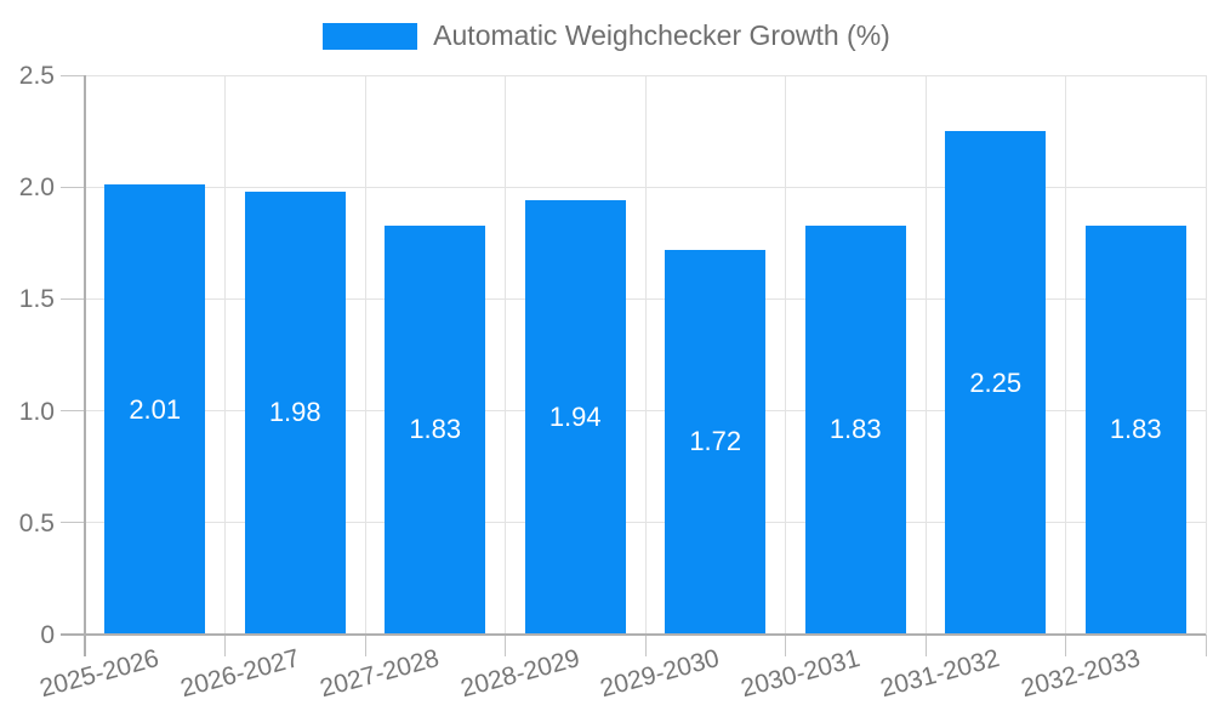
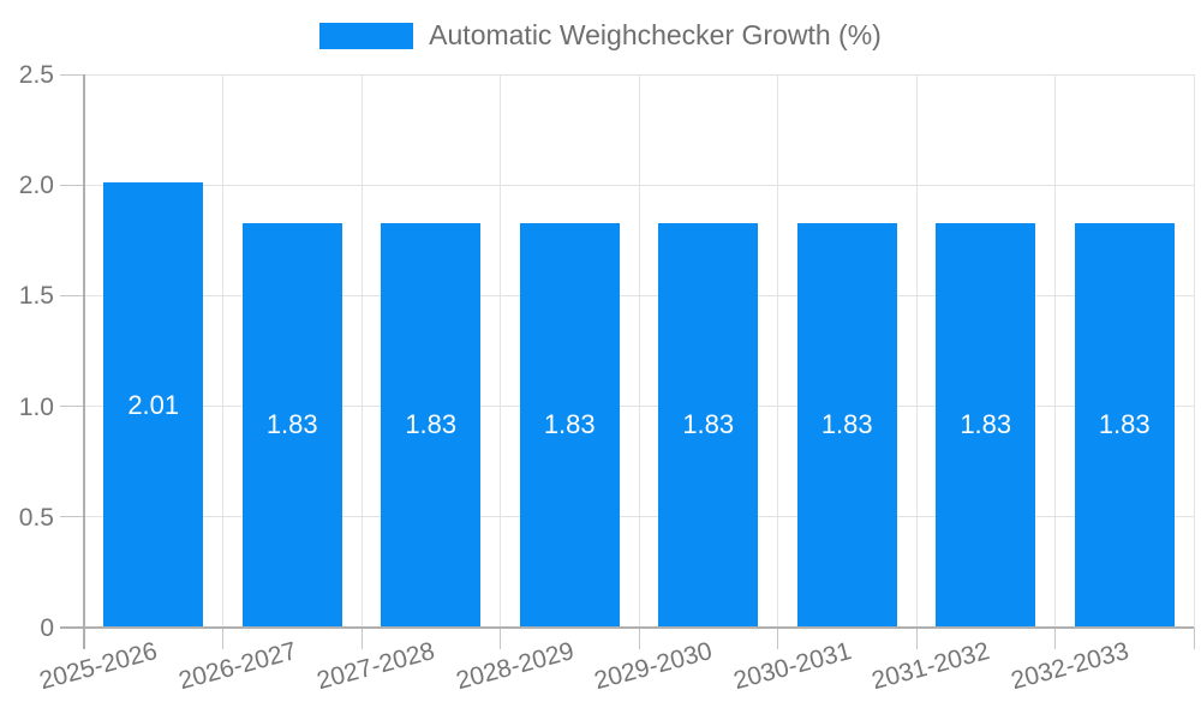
2026-2027: 1.98 -> 1.83
2028-2029: 1.94 -> 1.83
2029-2030: 1.72 -> 1.83
2031-2032: 2.25 -> 1.83
